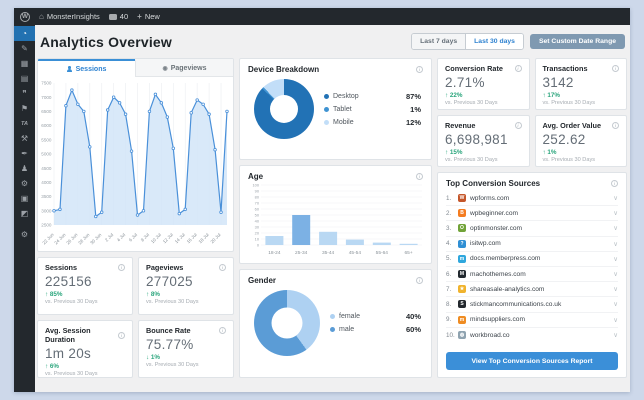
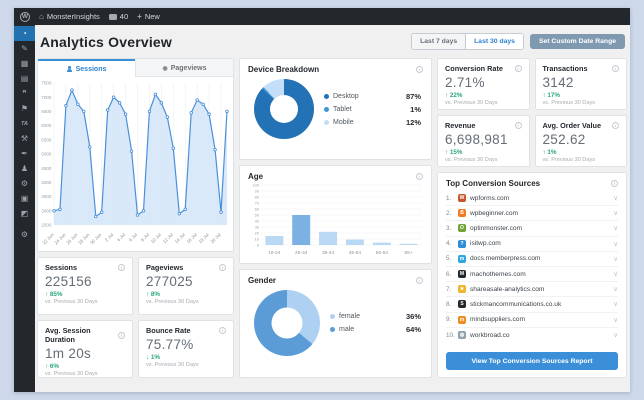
Gender/female: 40% -> 36%
Gender/male: 60% -> 64%
